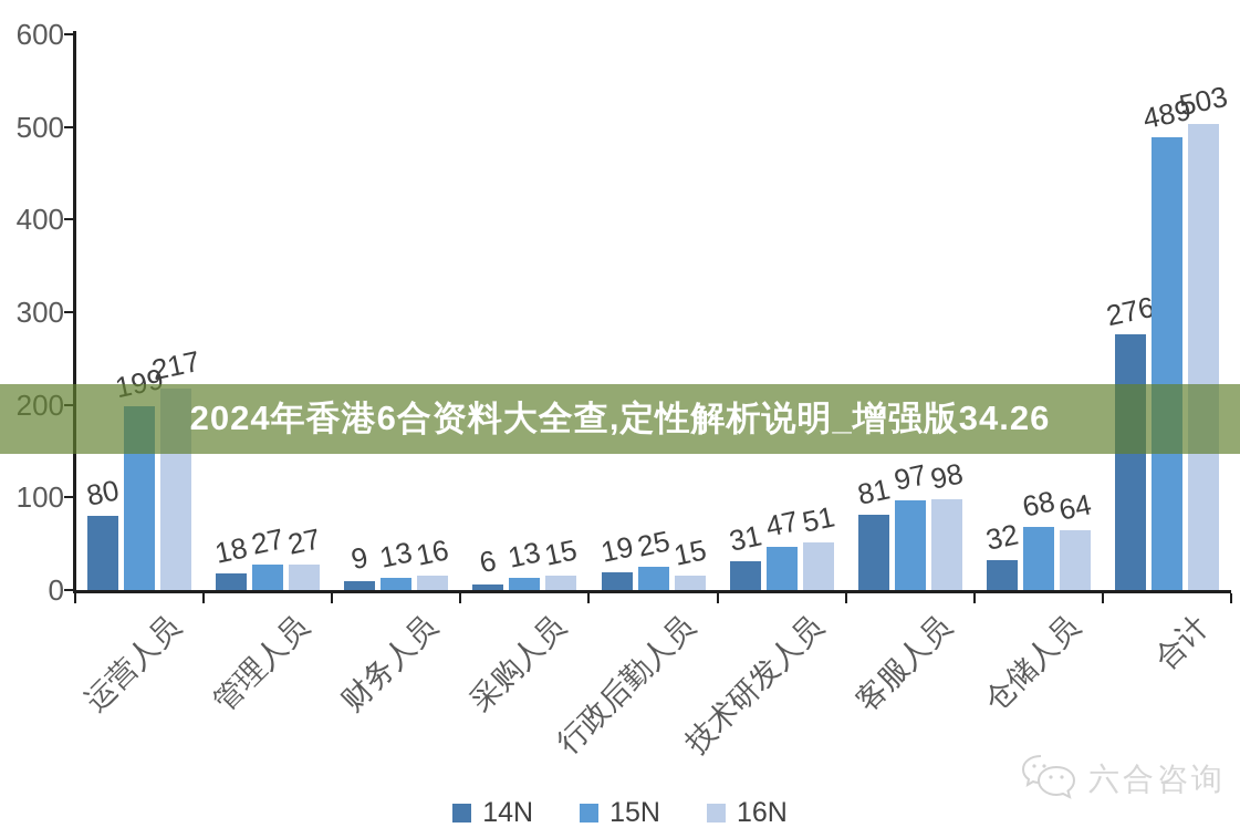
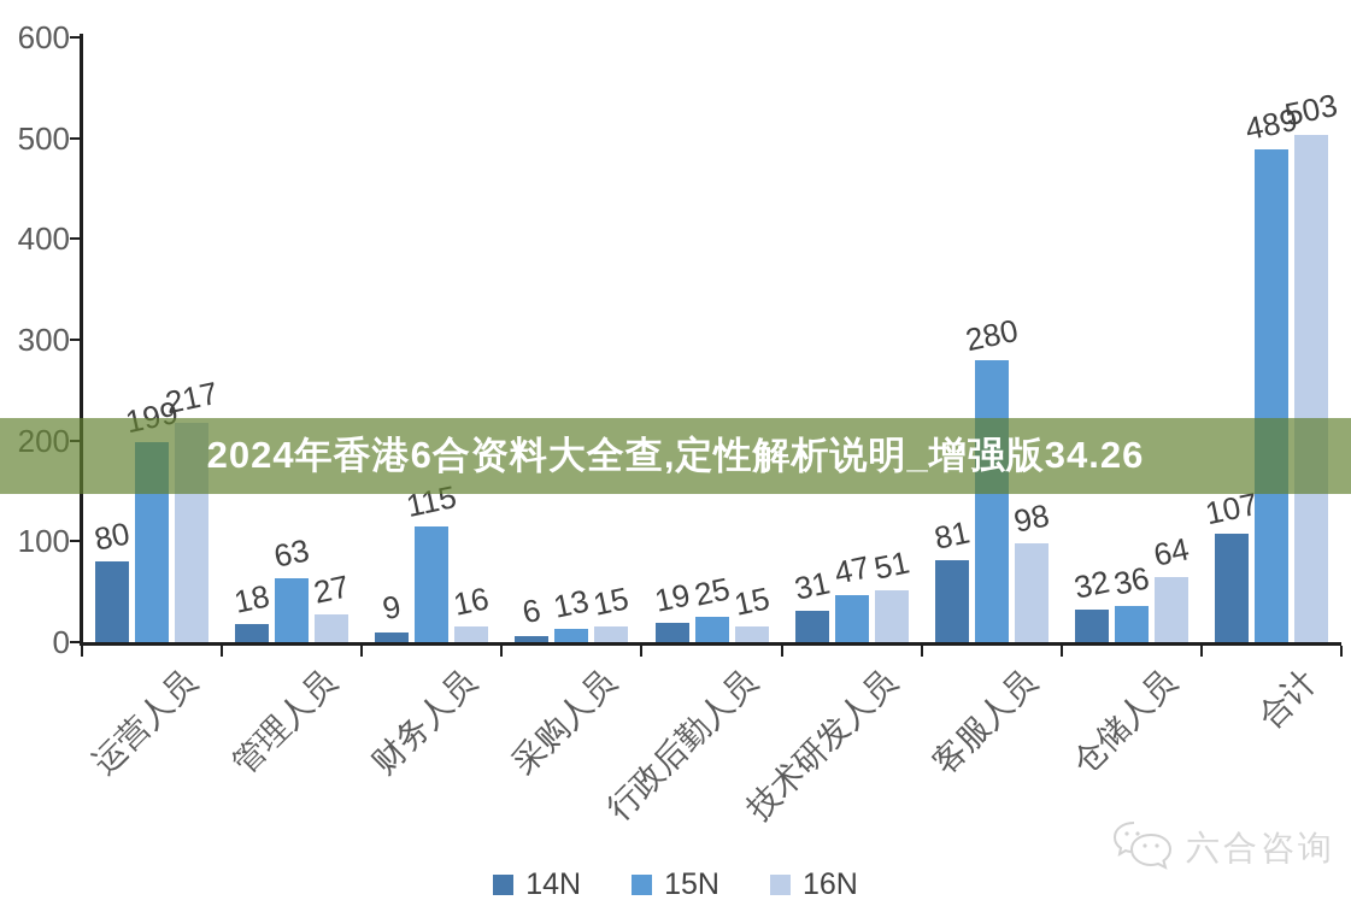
15N/管理人员: 27 -> 63
15N/财务人员: 13 -> 115
15N/客服人员: 97 -> 280
15N/仓储人员: 68 -> 36
14N/合计: 276 -> 107
